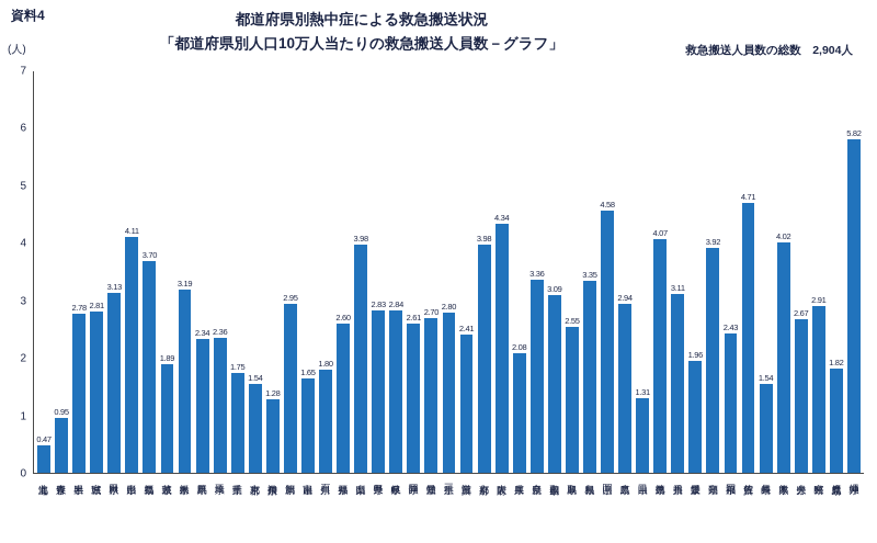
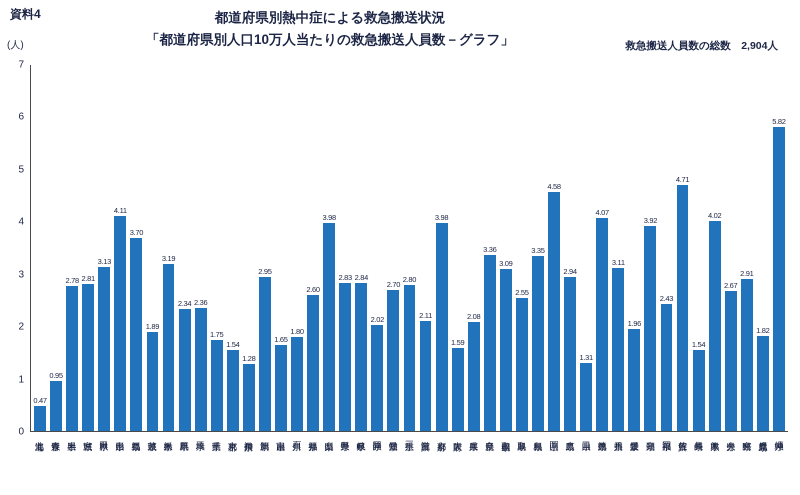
静岡県: 2.61 -> 2.02
滋賀県: 2.41 -> 2.11
大阪府: 4.34 -> 1.59
